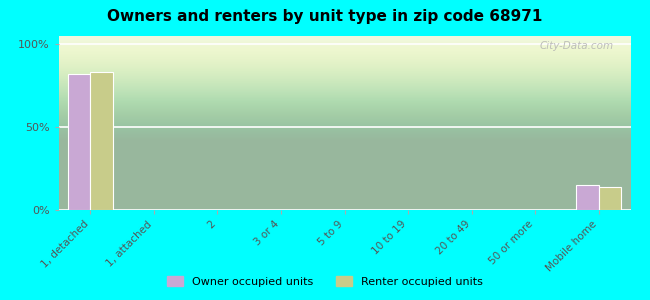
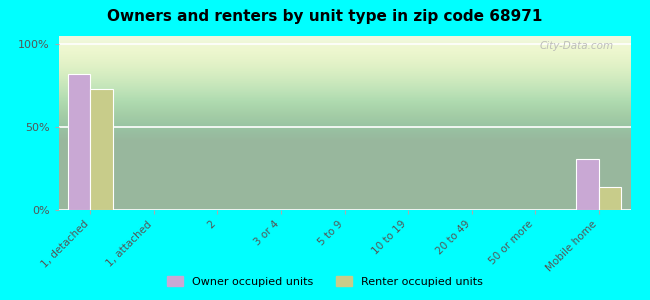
Renter occupied units/1, detached: 83% -> 73%
Owner occupied units/Mobile home: 15% -> 31%
